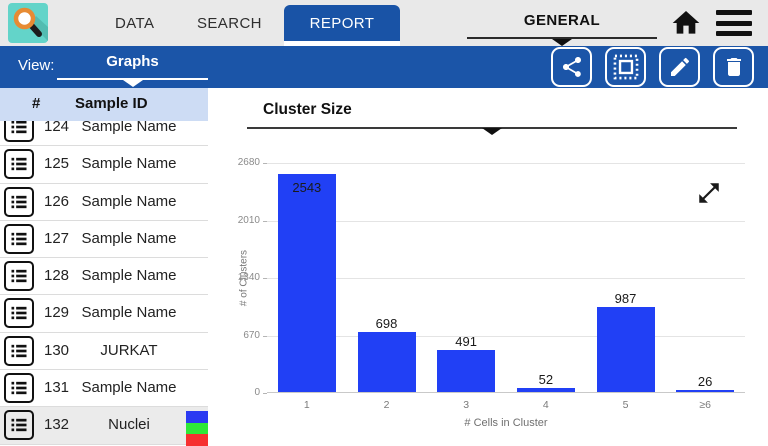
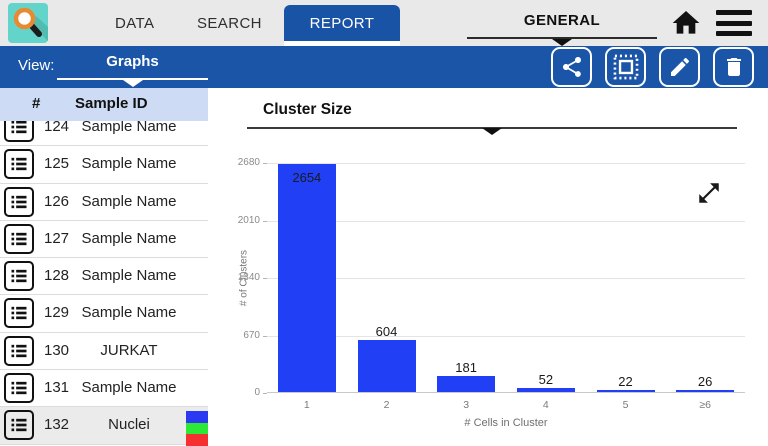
1: 2543 -> 2654
2: 698 -> 604
3: 491 -> 181
5: 987 -> 22
